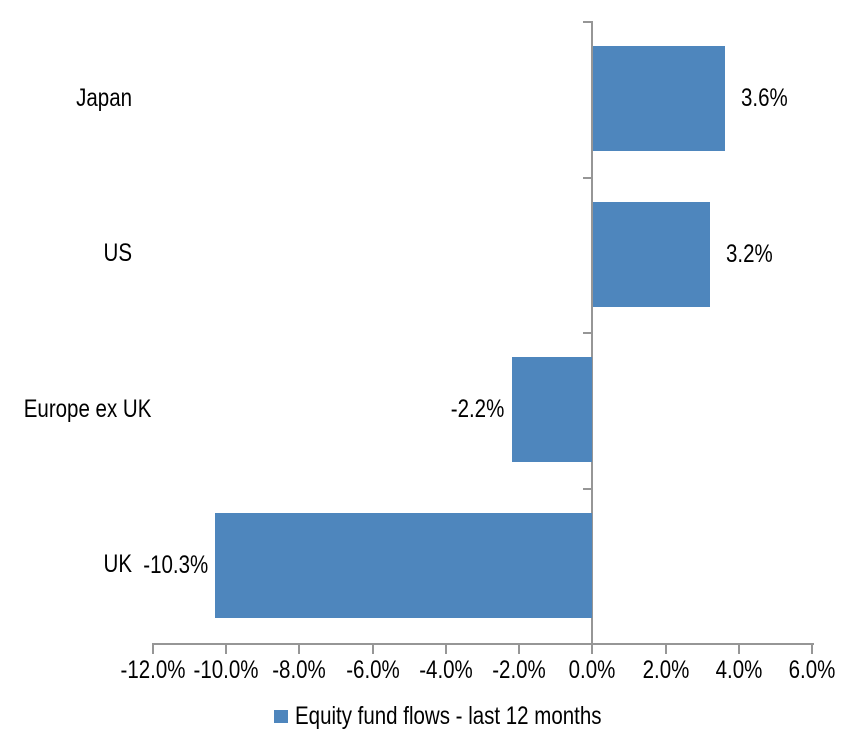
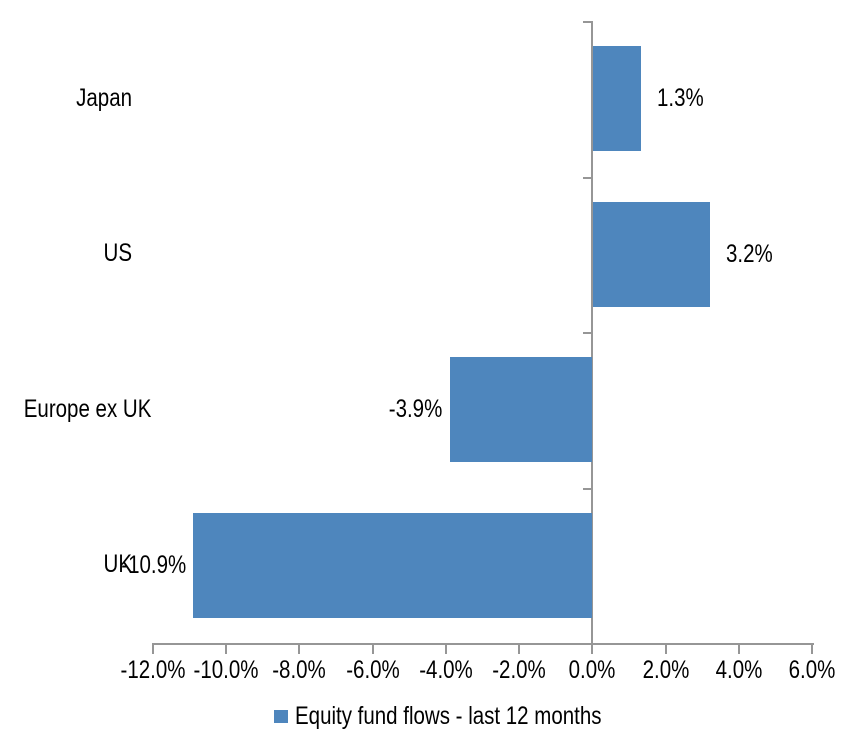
Japan: 3.6% -> 1.3%
Europe ex UK: -2.2% -> -3.9%
UK: -10.3% -> -10.9%
